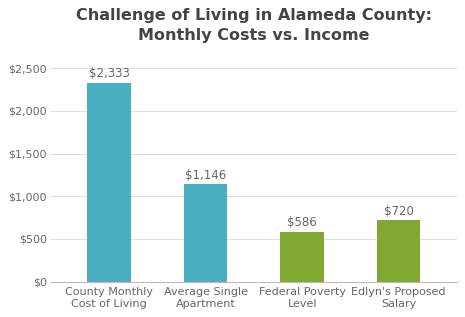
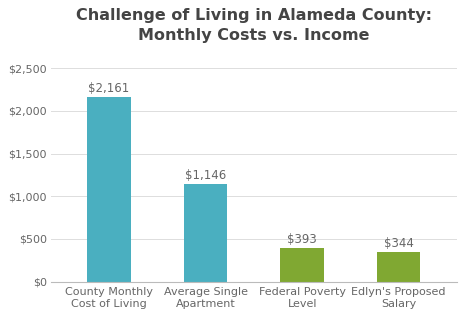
County Monthly Cost of Living: $2,333 -> $2,161
Federal Poverty Level: $586 -> $393
Edlyn's Proposed Salary: $720 -> $344
